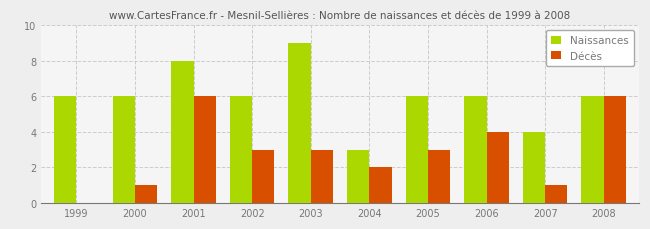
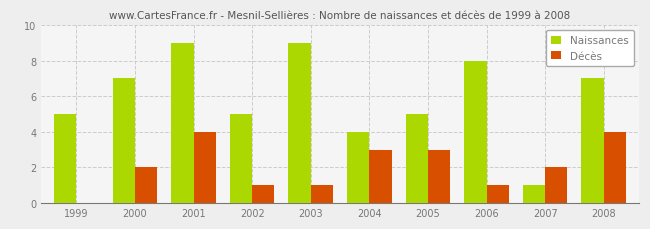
Naissances/1999: 6 -> 5
Naissances/2000: 6 -> 7
Décès/2000: 1 -> 2
Naissances/2001: 8 -> 9
Décès/2001: 6 -> 4
Naissances/2002: 6 -> 5
Décès/2002: 3 -> 1
Décès/2003: 3 -> 1
Naissances/2004: 3 -> 4
Décès/2004: 2 -> 3
Naissances/2005: 6 -> 5
Naissances/2006: 6 -> 8
Décès/2006: 4 -> 1
Naissances/2007: 4 -> 1
Décès/2007: 1 -> 2
Naissances/2008: 6 -> 7
Décès/2008: 6 -> 4
